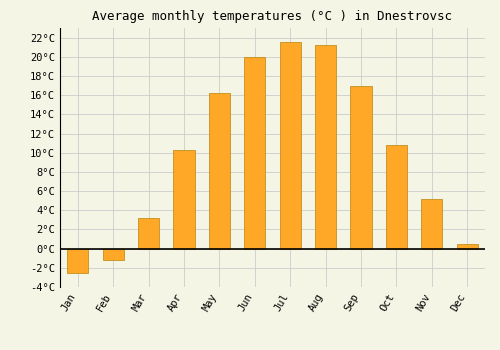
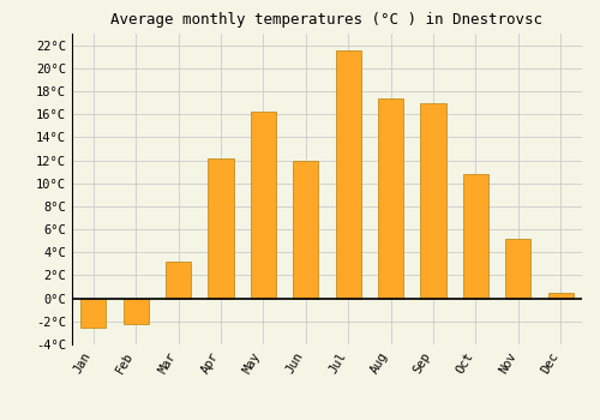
Feb: -1.2°C -> -2.2°C
Apr: 10.3°C -> 12.2°C
Jun: 20.0°C -> 12.0°C
Aug: 21.2°C -> 17.4°C
